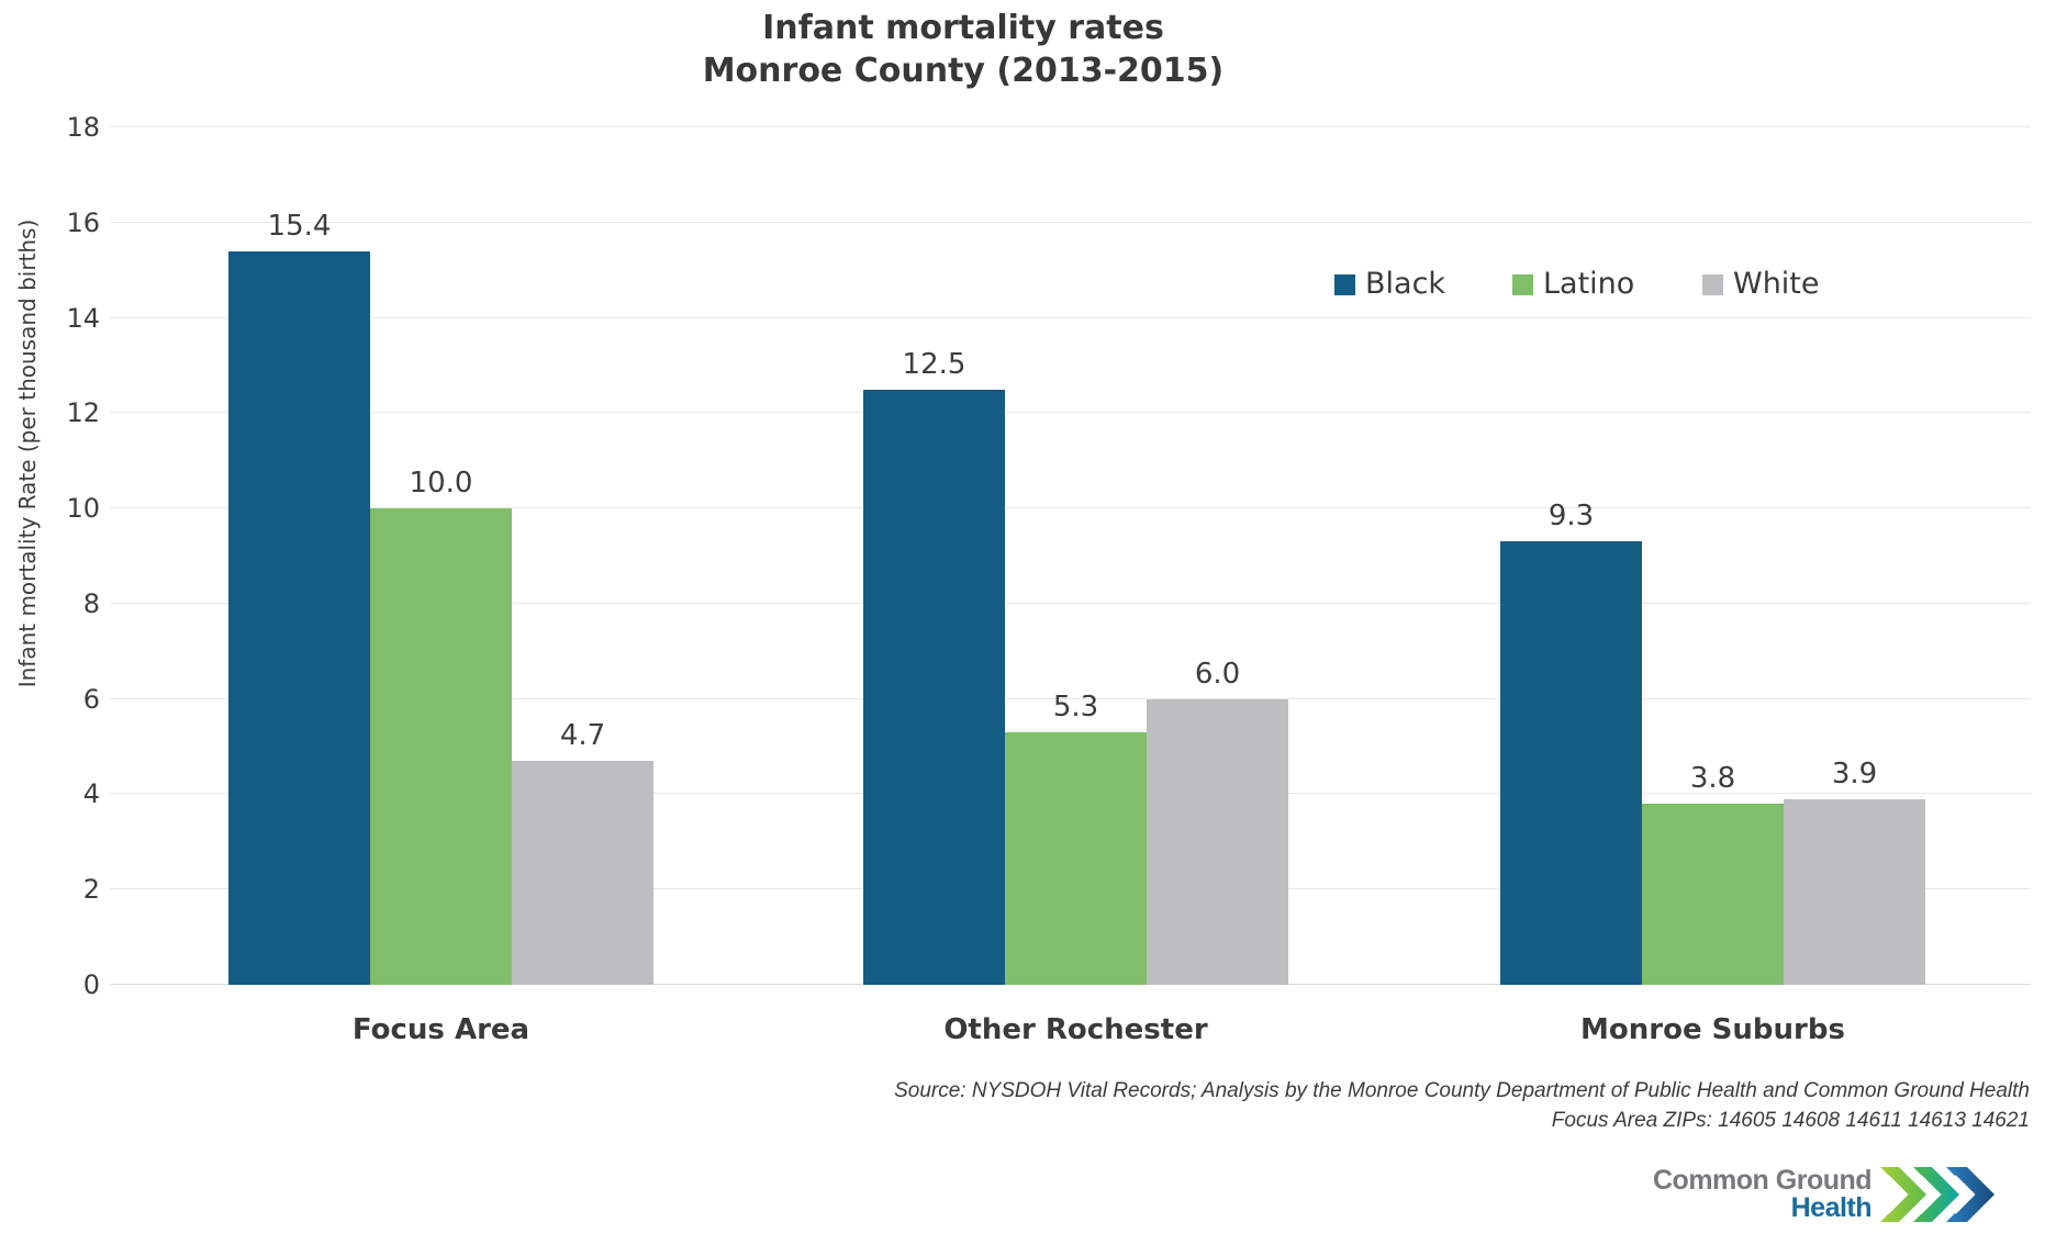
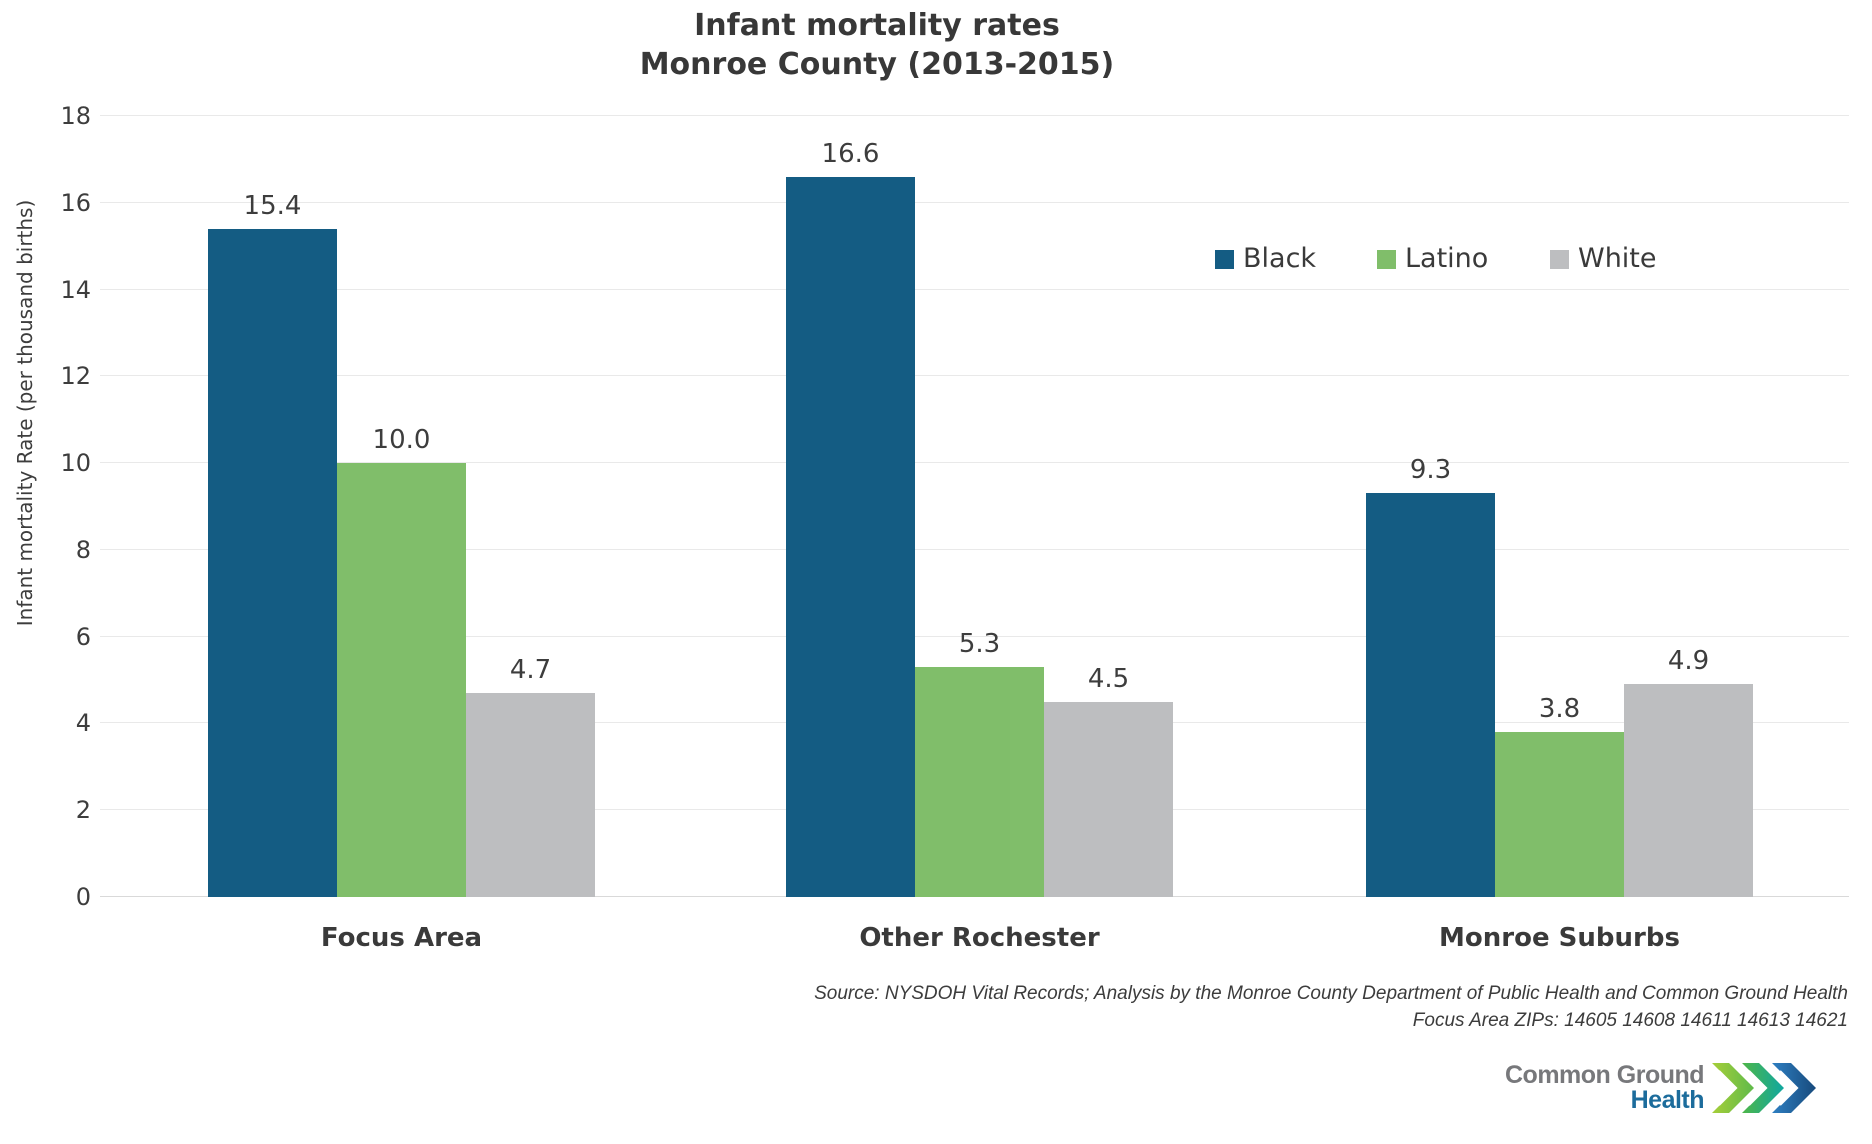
Black/Other Rochester: 12.5 -> 16.6
White/Other Rochester: 6.0 -> 4.5
White/Monroe Suburbs: 3.9 -> 4.9
